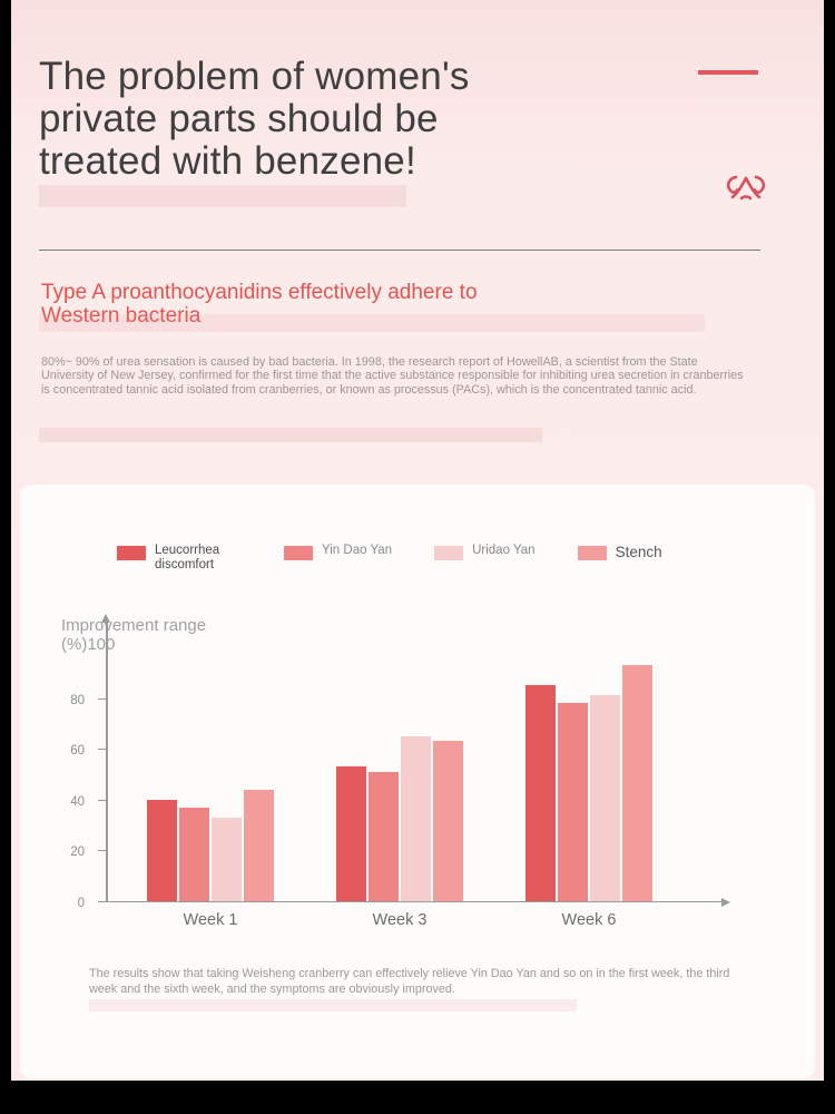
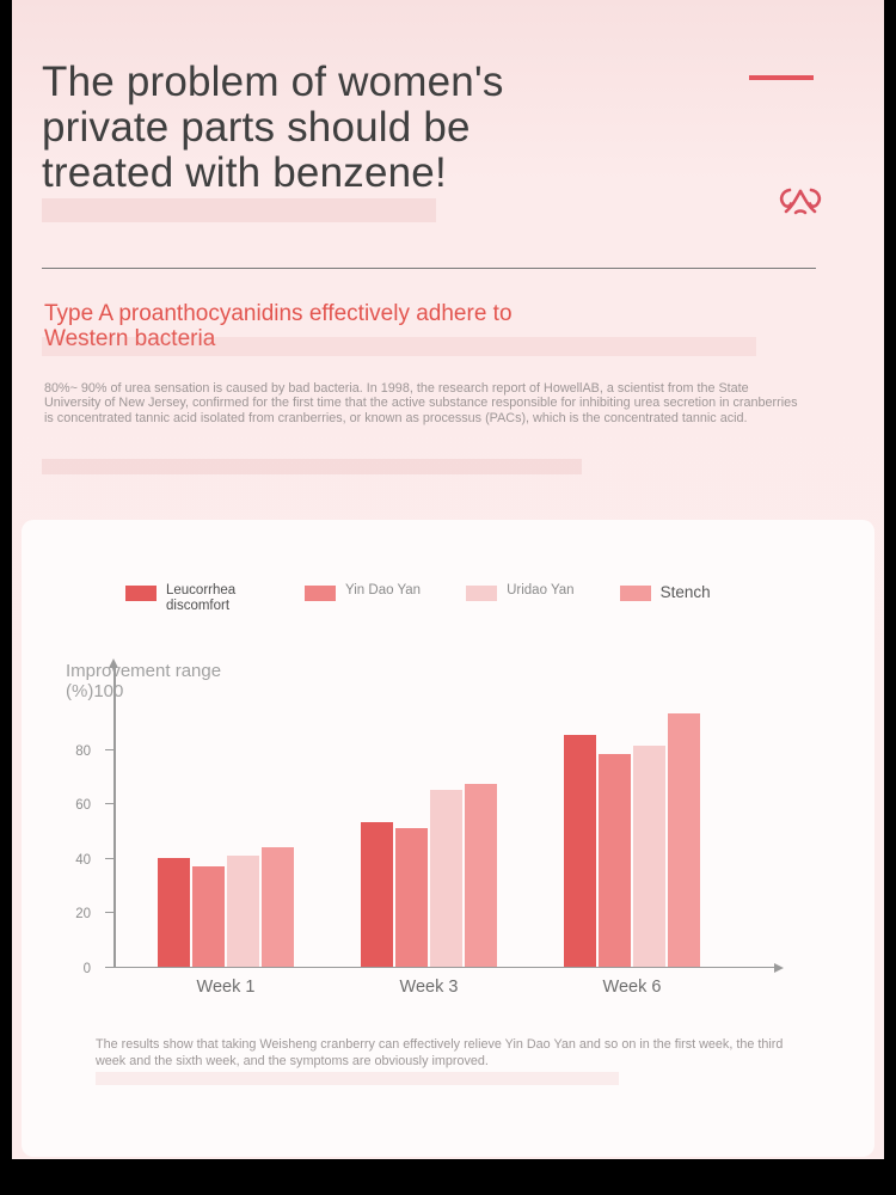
Uridao Yan/Week 1: 33 -> 41
Stench/Week 3: 63 -> 67
